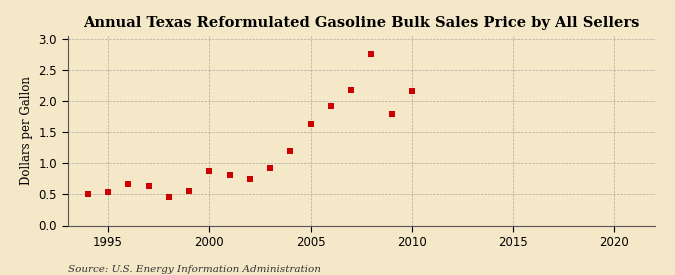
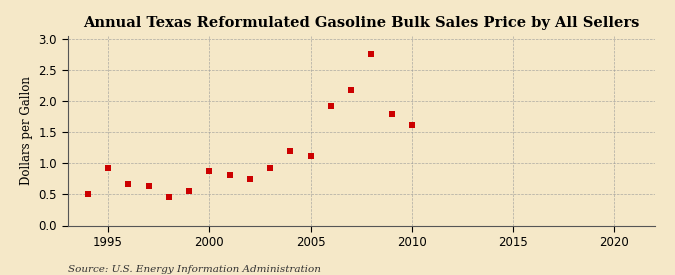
1995: 0.54 -> 0.92
2005: 1.63 -> 1.12
2010: 2.16 -> 1.62
